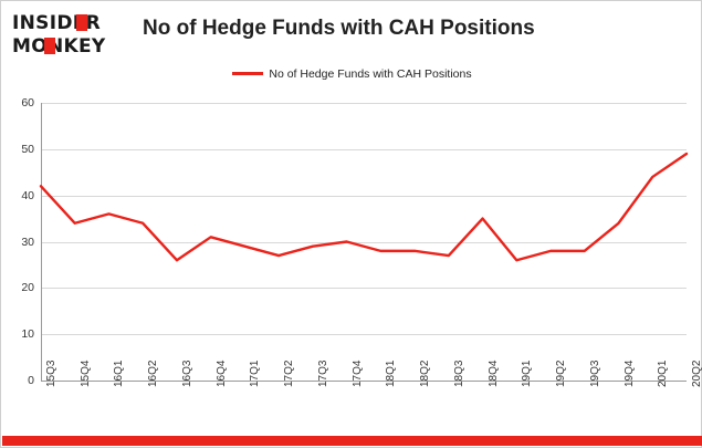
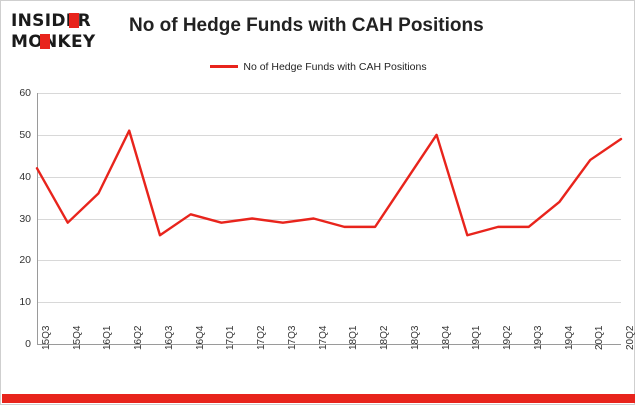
15Q4: 34 -> 29
16Q2: 34 -> 51
17Q2: 27 -> 30
18Q3: 27 -> 39
18Q4: 35 -> 50
